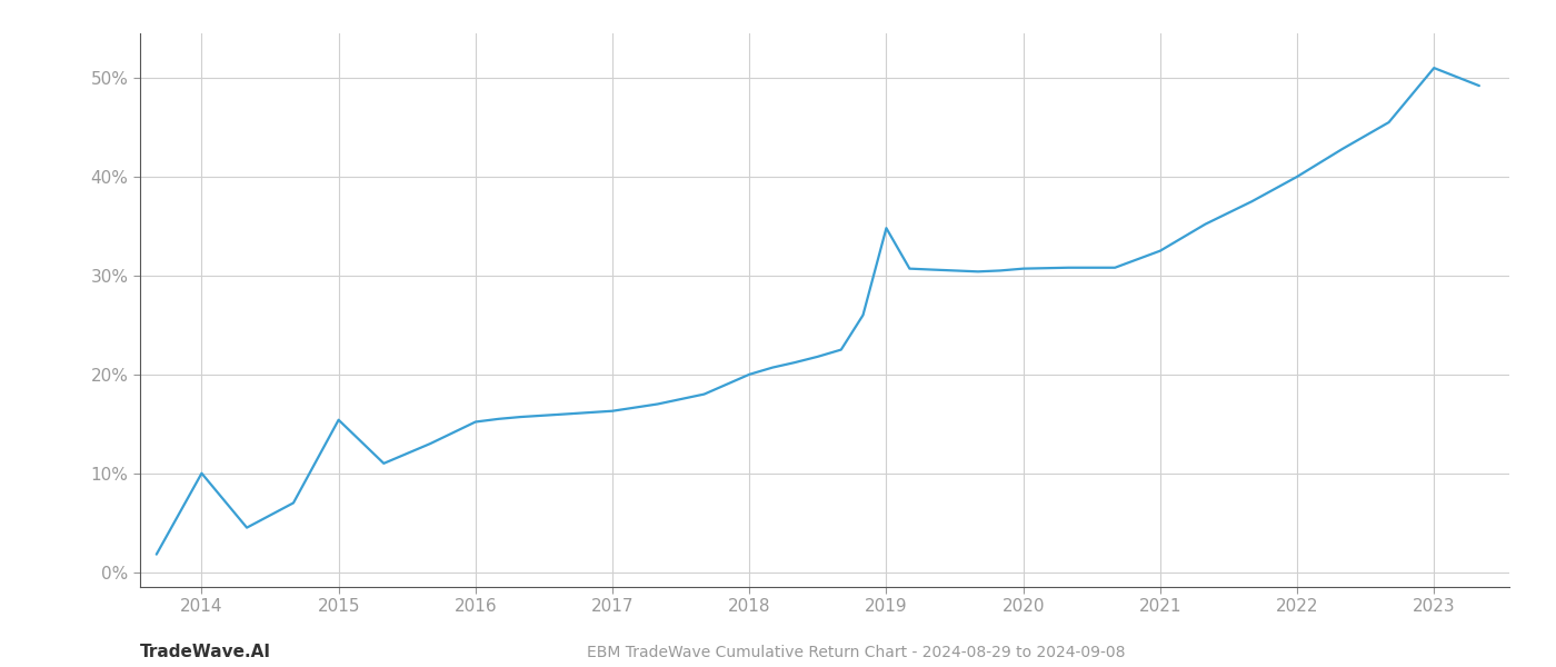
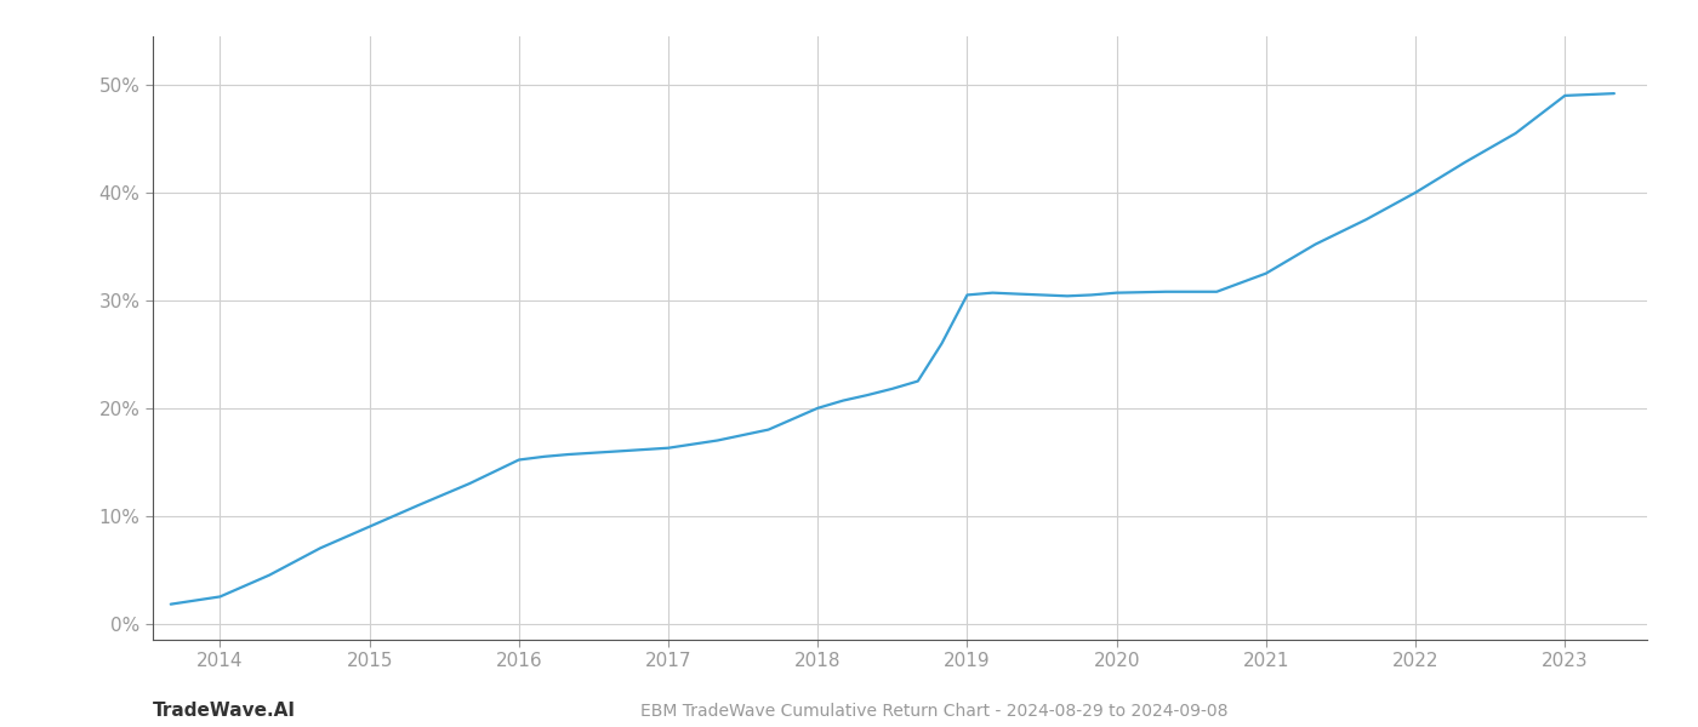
2014: 10.0% -> 2.5%
2015: 15.4% -> 9.0%
2019: 34.8% -> 30.5%
2023: 51.0% -> 49.0%
